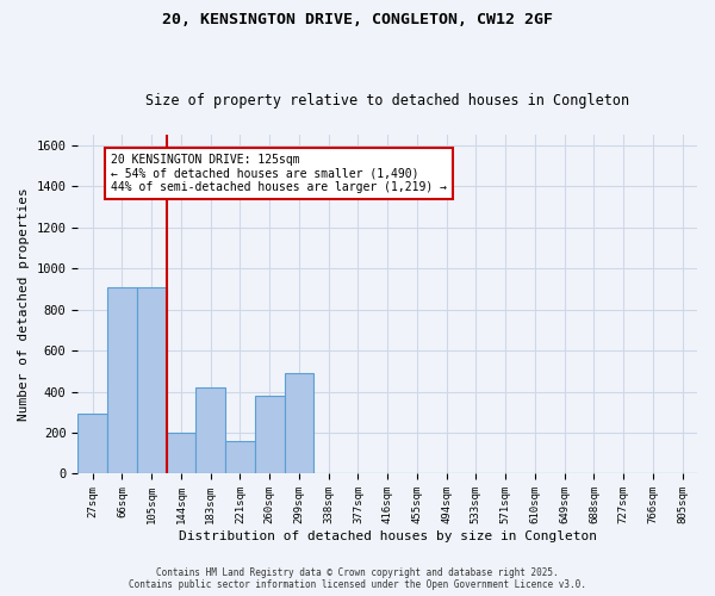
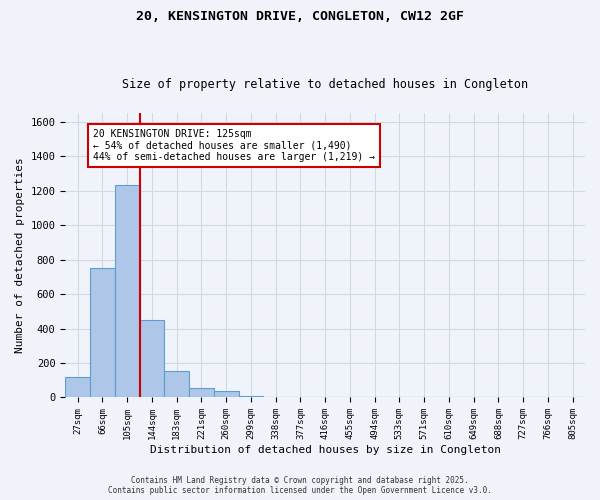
27sqm: 290 -> 120
66sqm: 910 -> 750
105sqm: 910 -> 1230
144sqm: 200 -> 450
183sqm: 420 -> 160
221sqm: 160 -> 60
260sqm: 380 -> 40
299sqm: 490 -> 10
